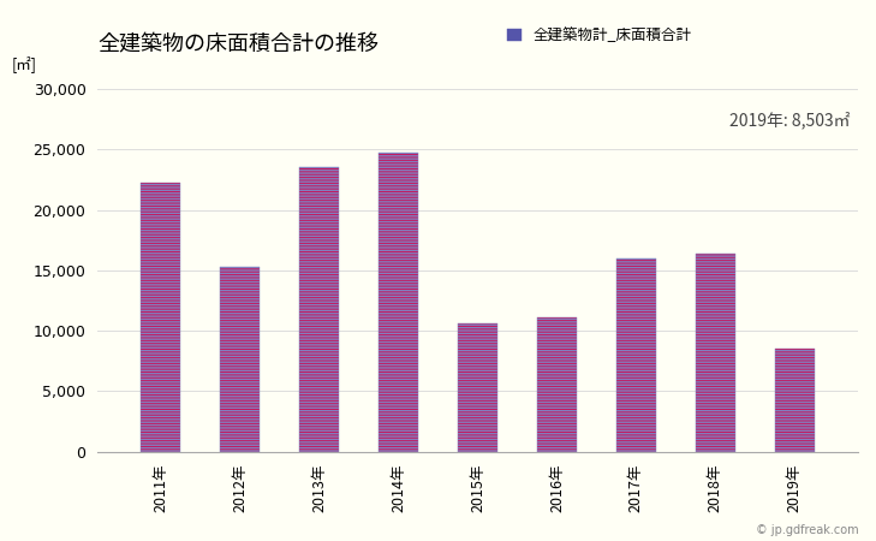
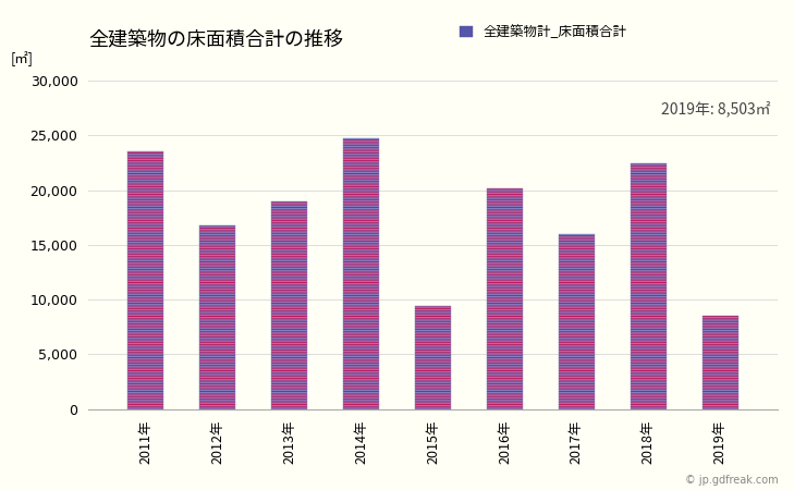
2011年: 22,200 -> 23,500
2012年: 15,200 -> 16,800
2013年: 23,500 -> 19,000
2015年: 10,600 -> 9,400
2016年: 11,100 -> 20,200
2018年: 16,400 -> 22,400
